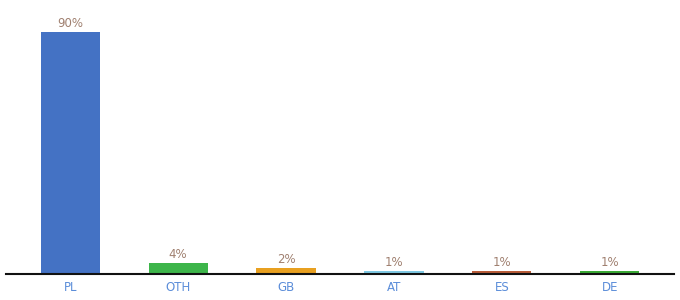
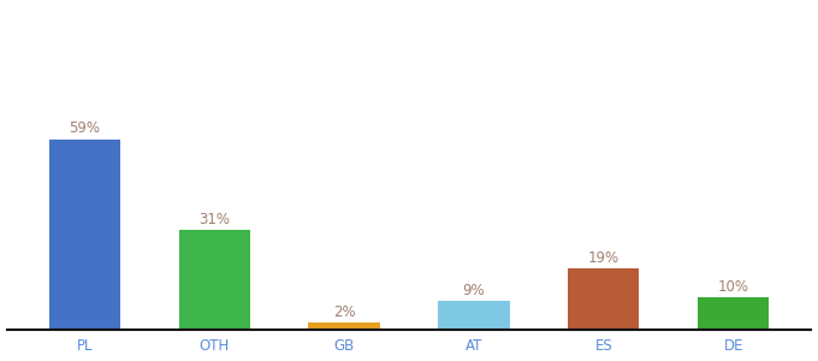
PL: 90% -> 59%
OTH: 4% -> 31%
AT: 1% -> 9%
ES: 1% -> 19%
DE: 1% -> 10%
